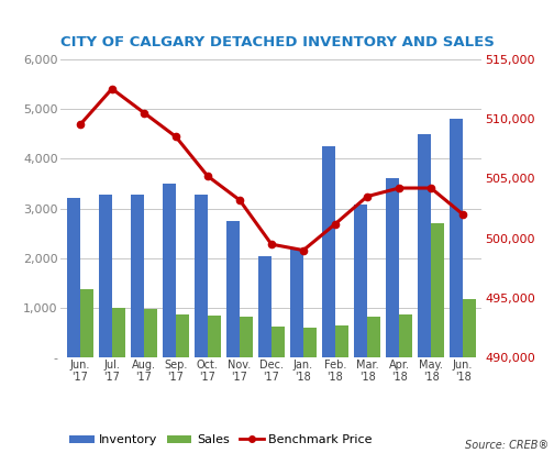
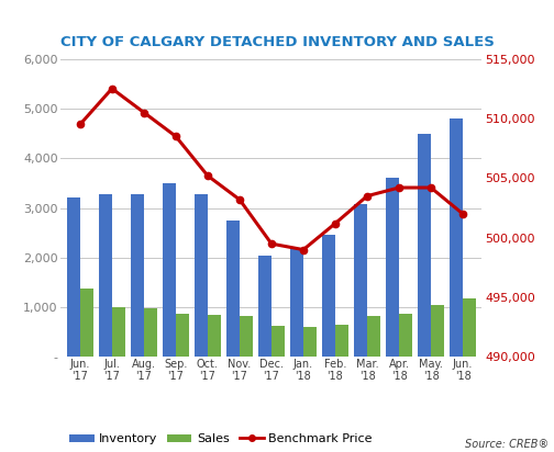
Inventory/Feb. '18: 4,250 -> 2,450
Sales/May. '18: 2,700 -> 1,040
